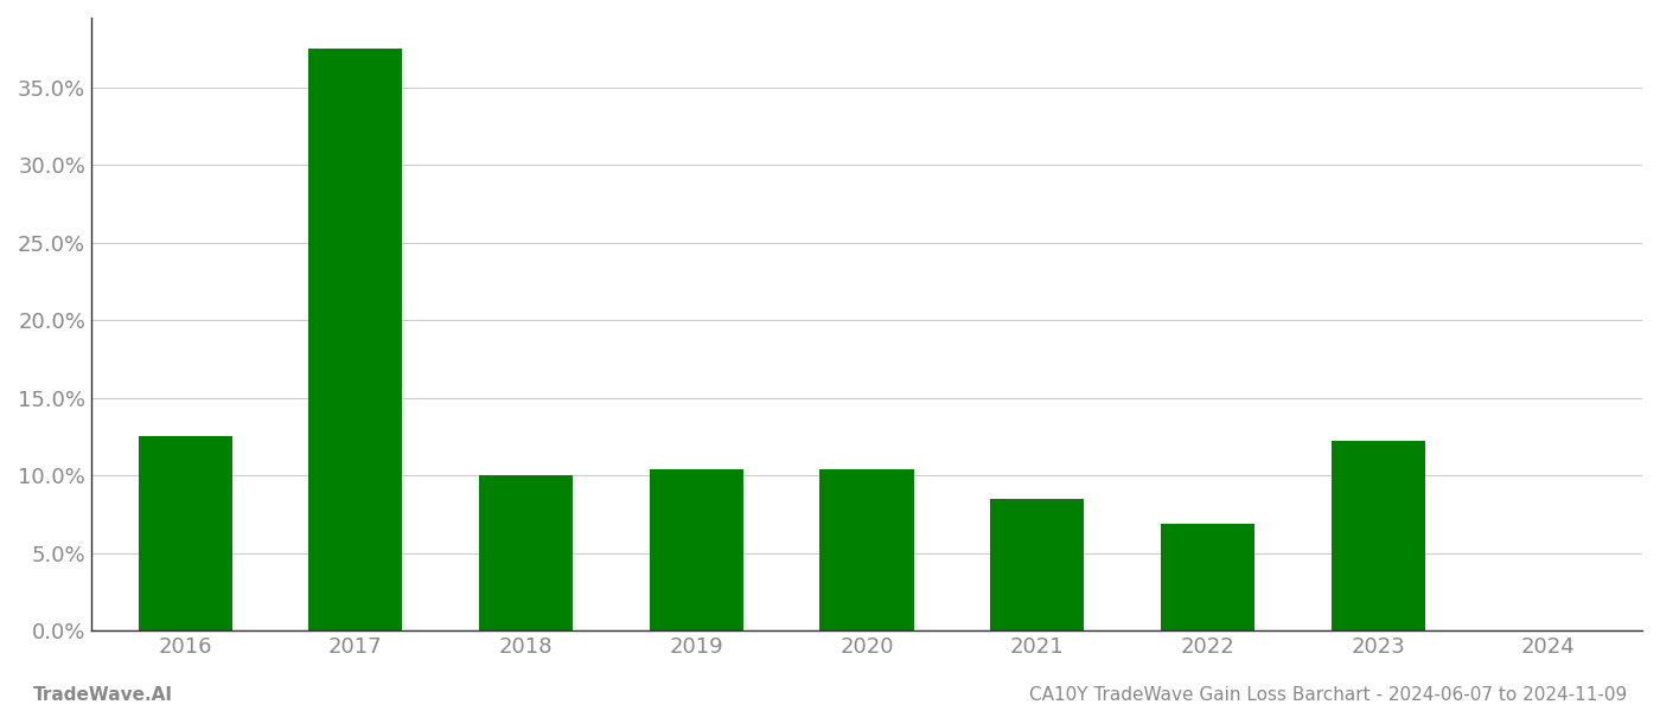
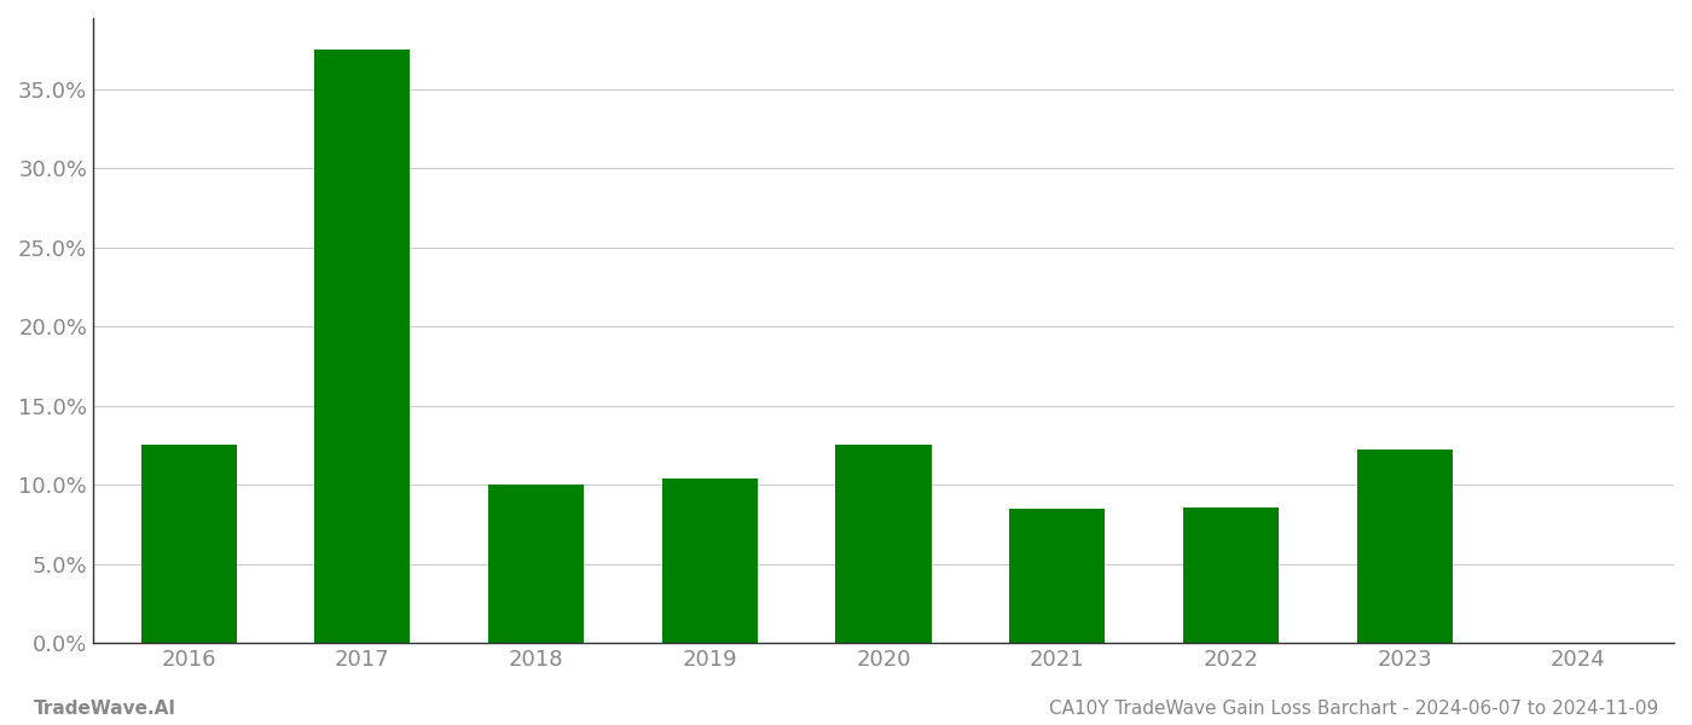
2020: 10.4% -> 12.5%
2022: 6.9% -> 8.6%
